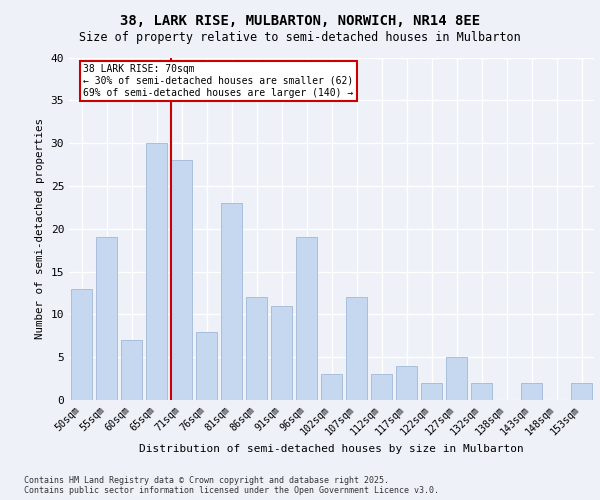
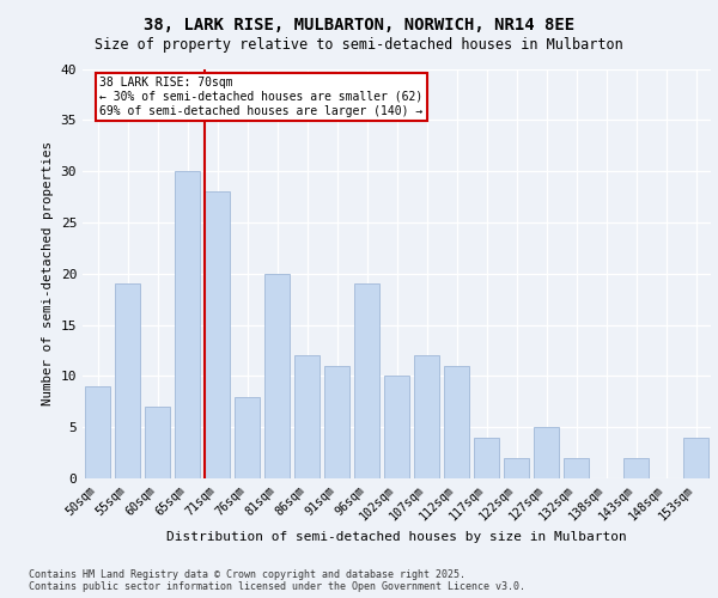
50sqm: 13 -> 9
81sqm: 23 -> 20
102sqm: 3 -> 10
112sqm: 3 -> 11
153sqm: 2 -> 4
